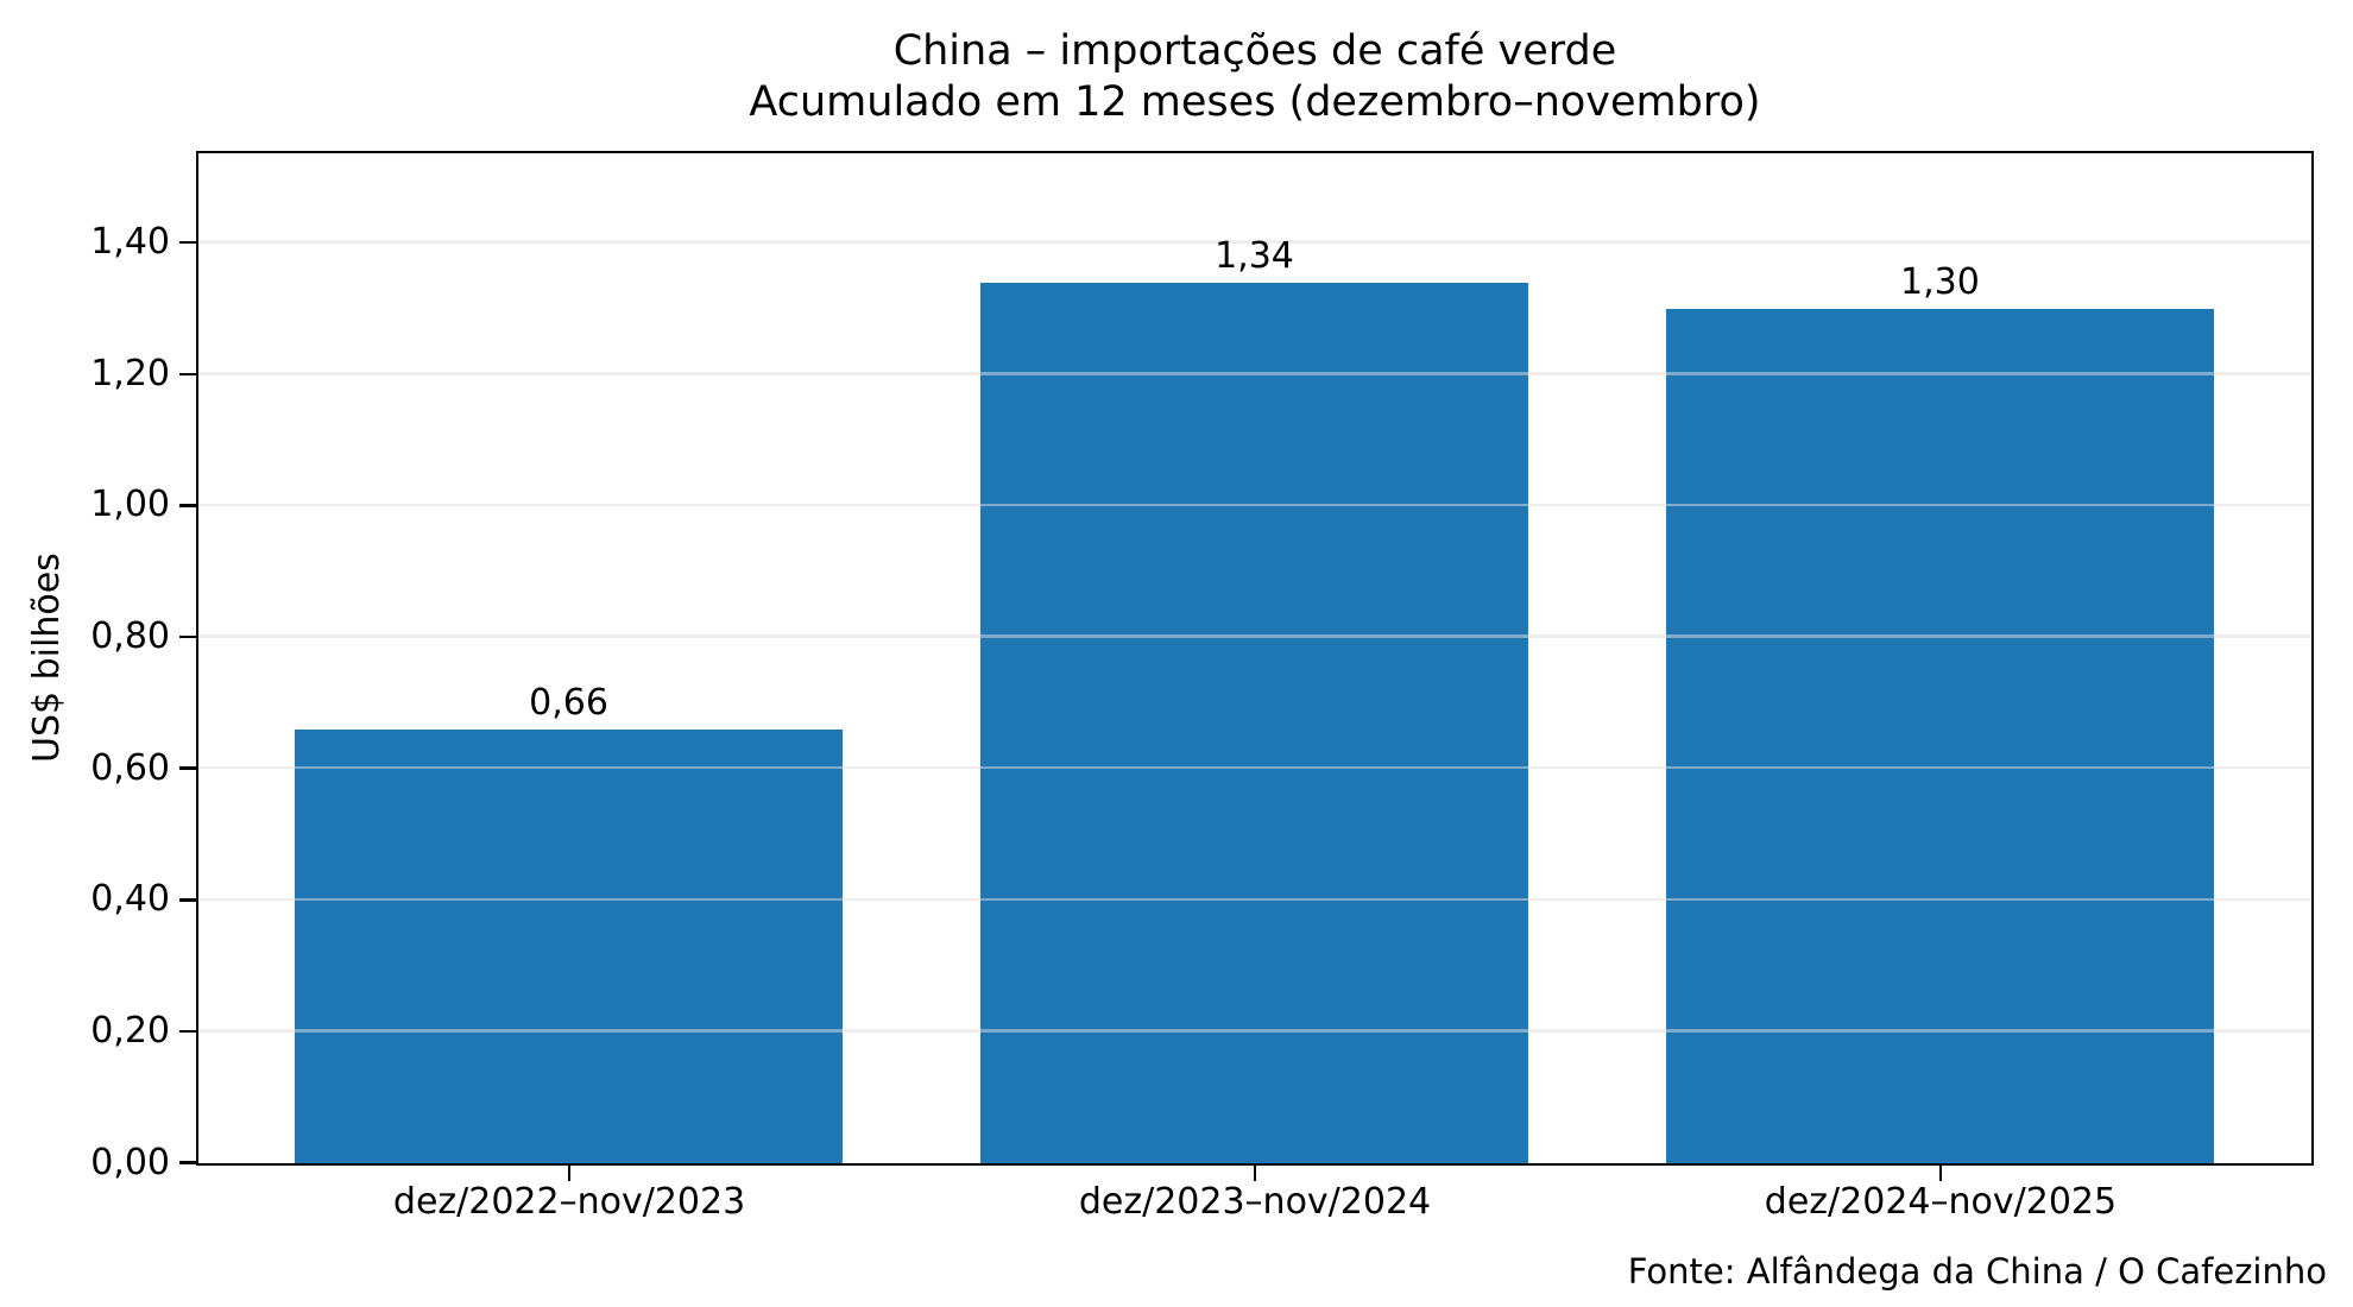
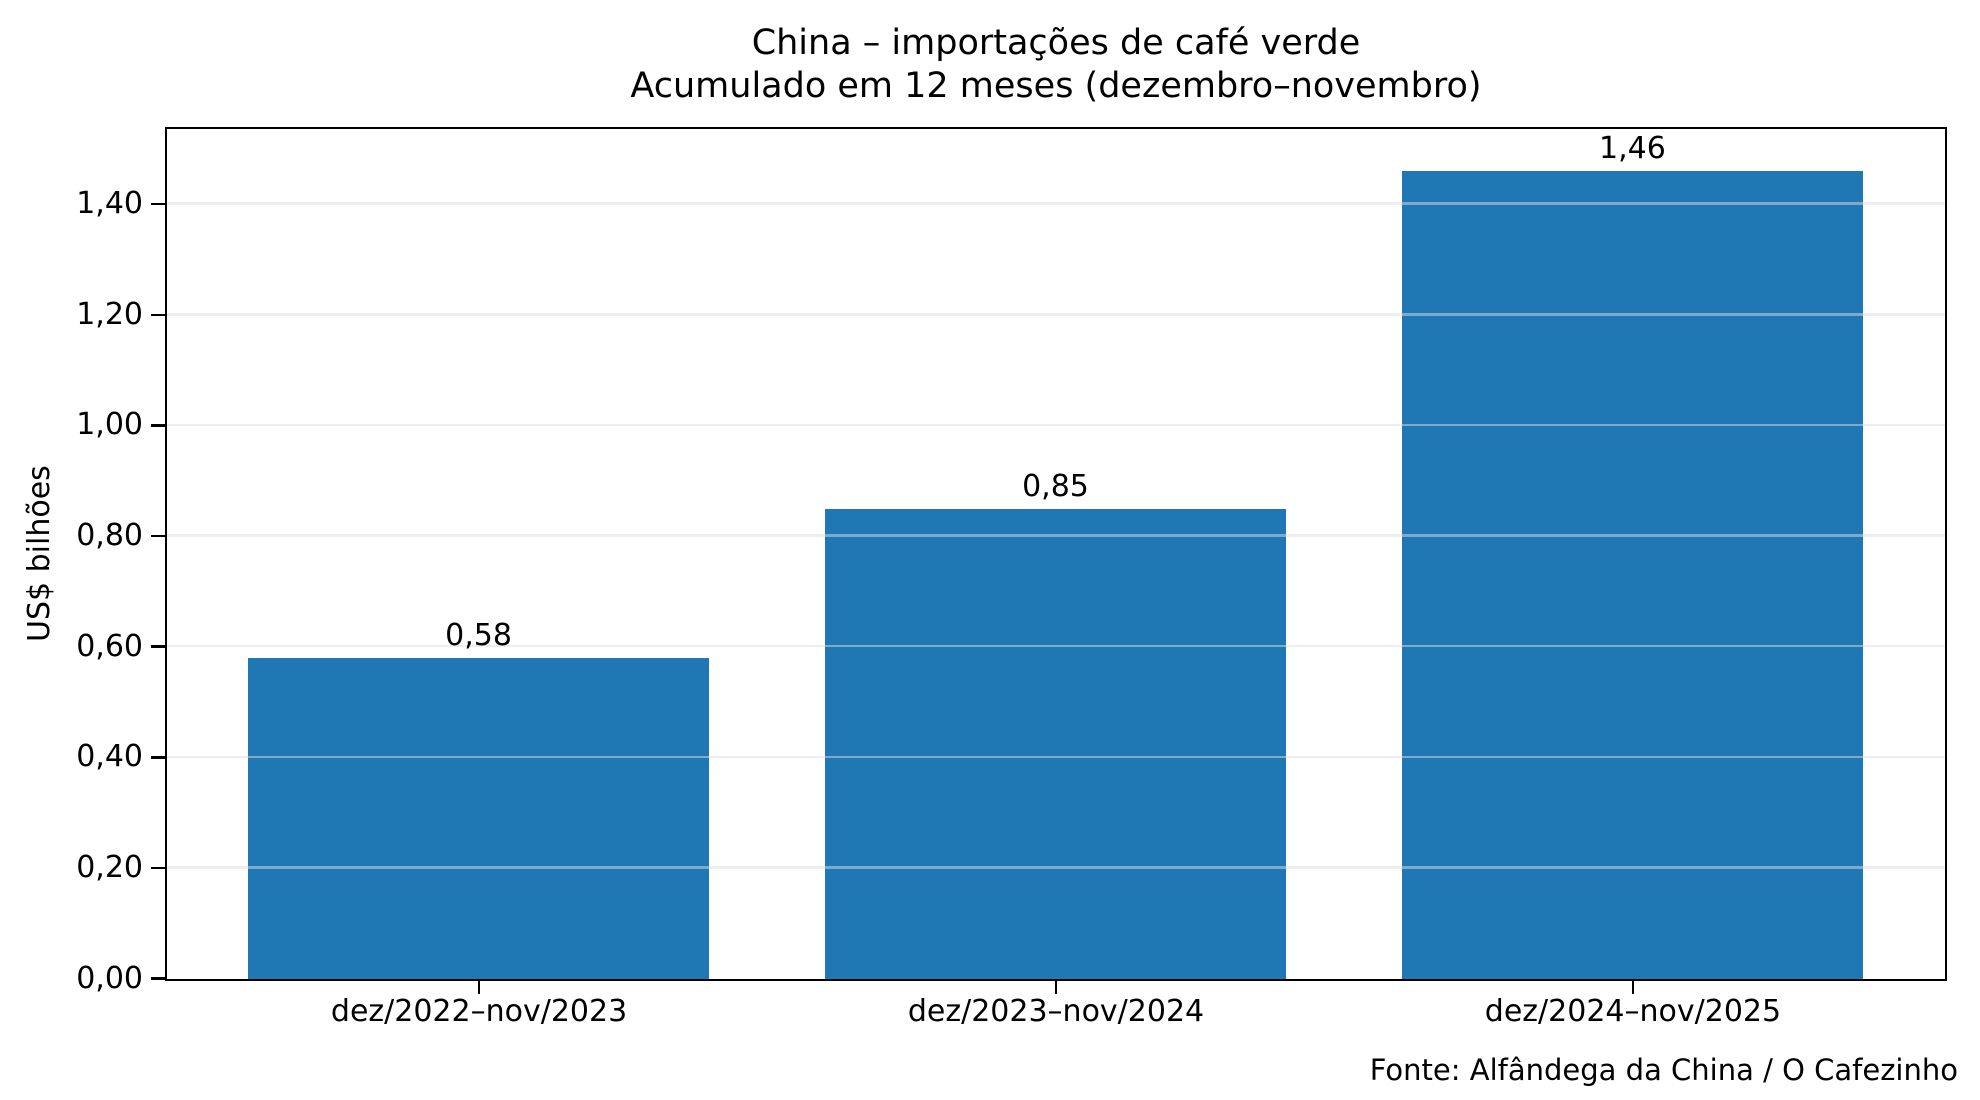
dez/2022–nov/2023: 0,66 -> 0,58
dez/2023–nov/2024: 1,34 -> 0,85
dez/2024–nov/2025: 1,30 -> 1,46
